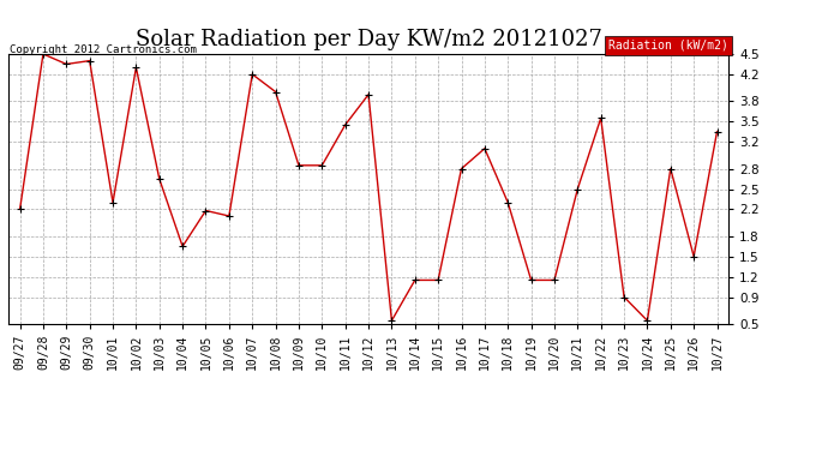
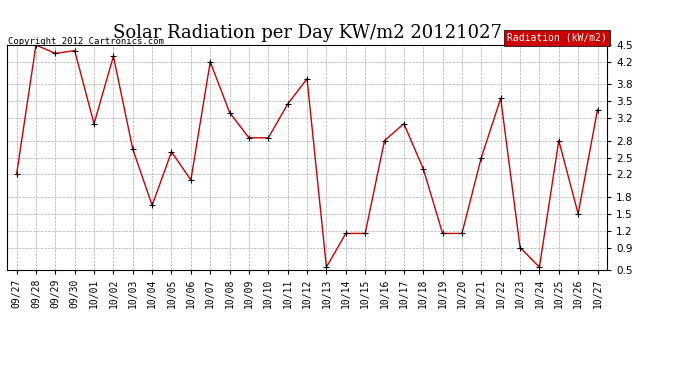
10/01: 2.30 -> 3.10
10/05: 2.18 -> 2.60
10/08: 3.94 -> 3.30
